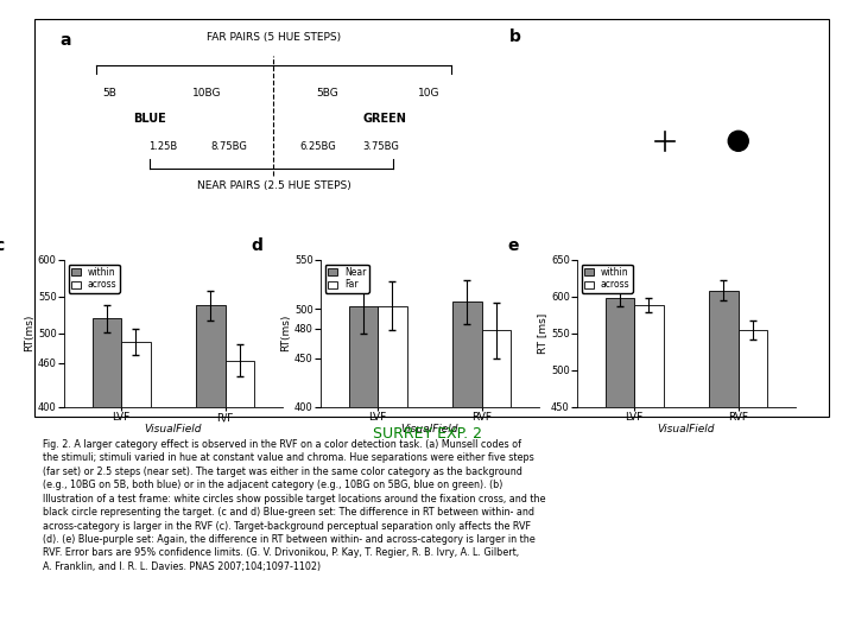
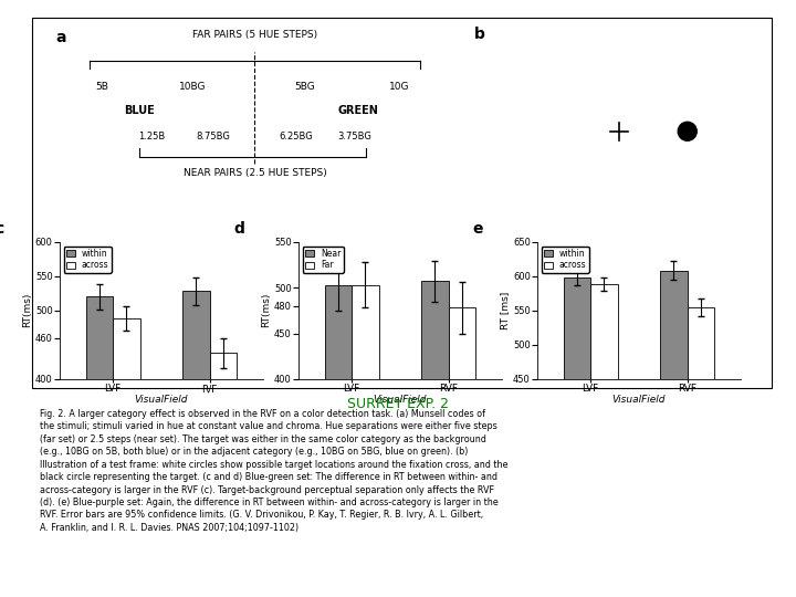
within/R/F: 538 -> 528
across/R/F: 463 -> 438
